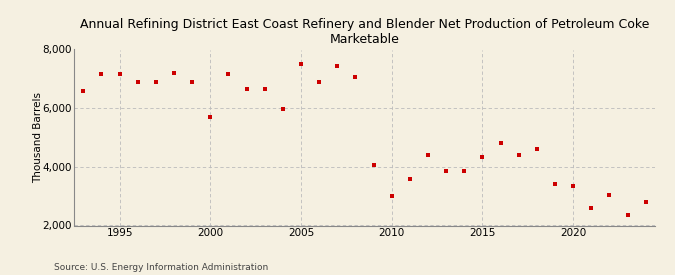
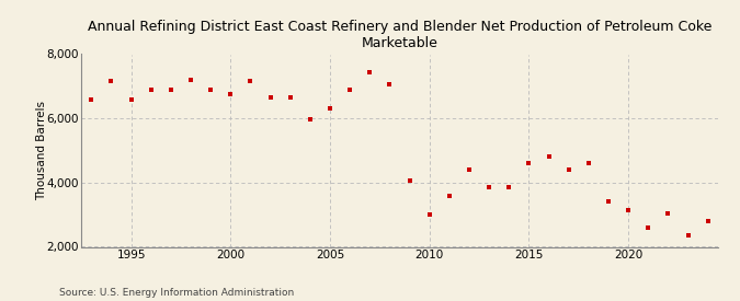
1995: 7,150 -> 6,600
2000: 5,700 -> 6,750
2005: 7,500 -> 6,300
2015: 4,350 -> 4,600
2020: 3,350 -> 3,150
